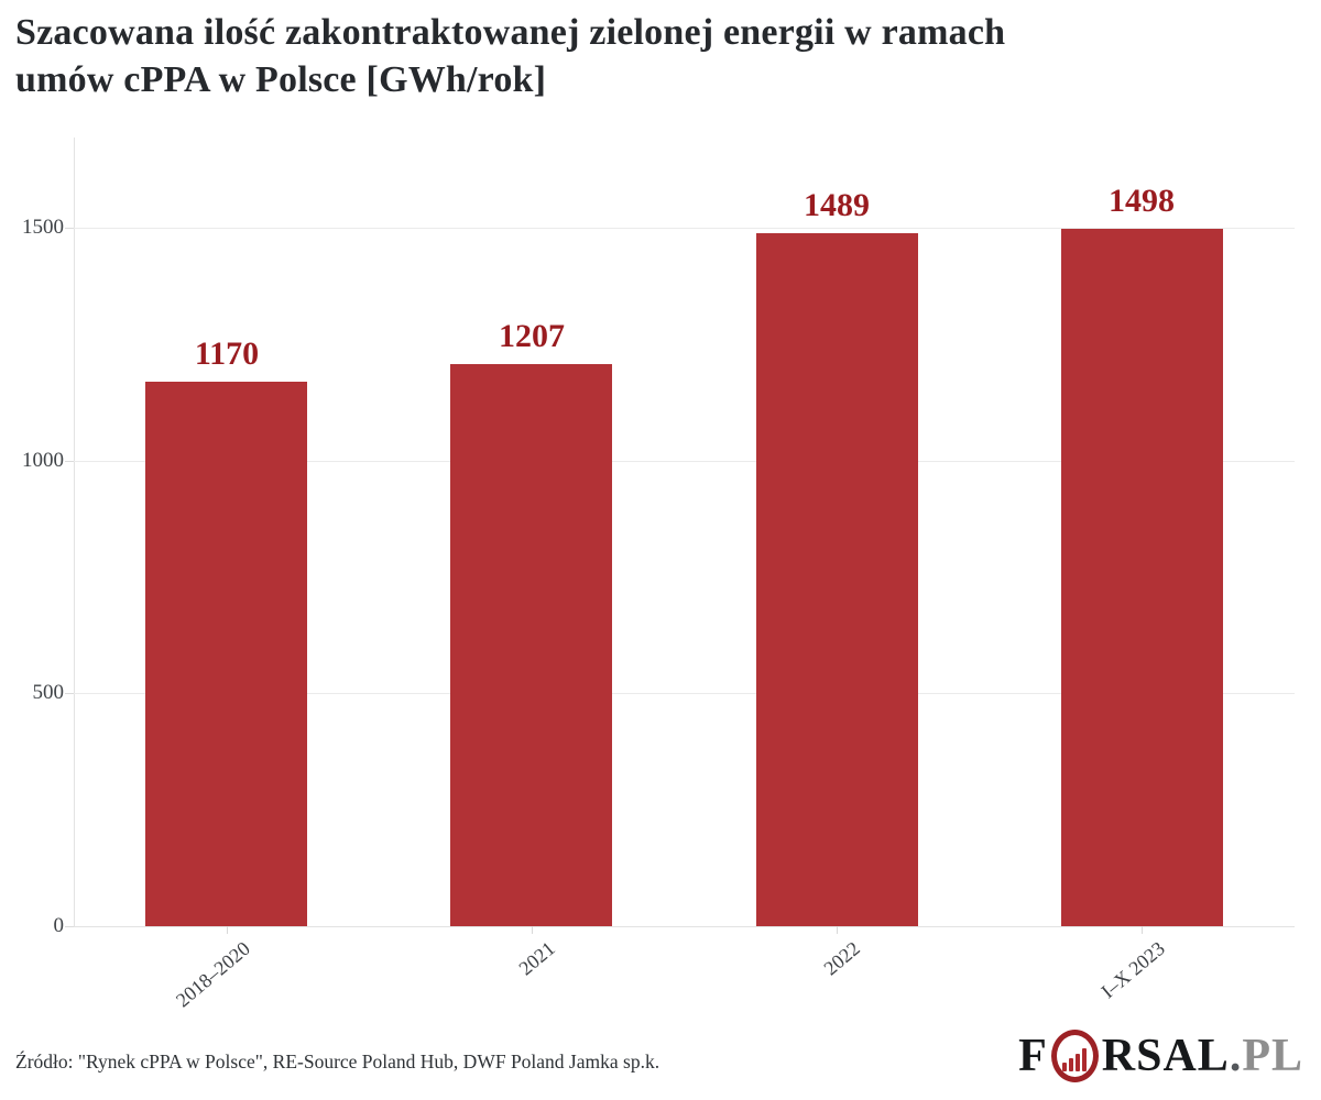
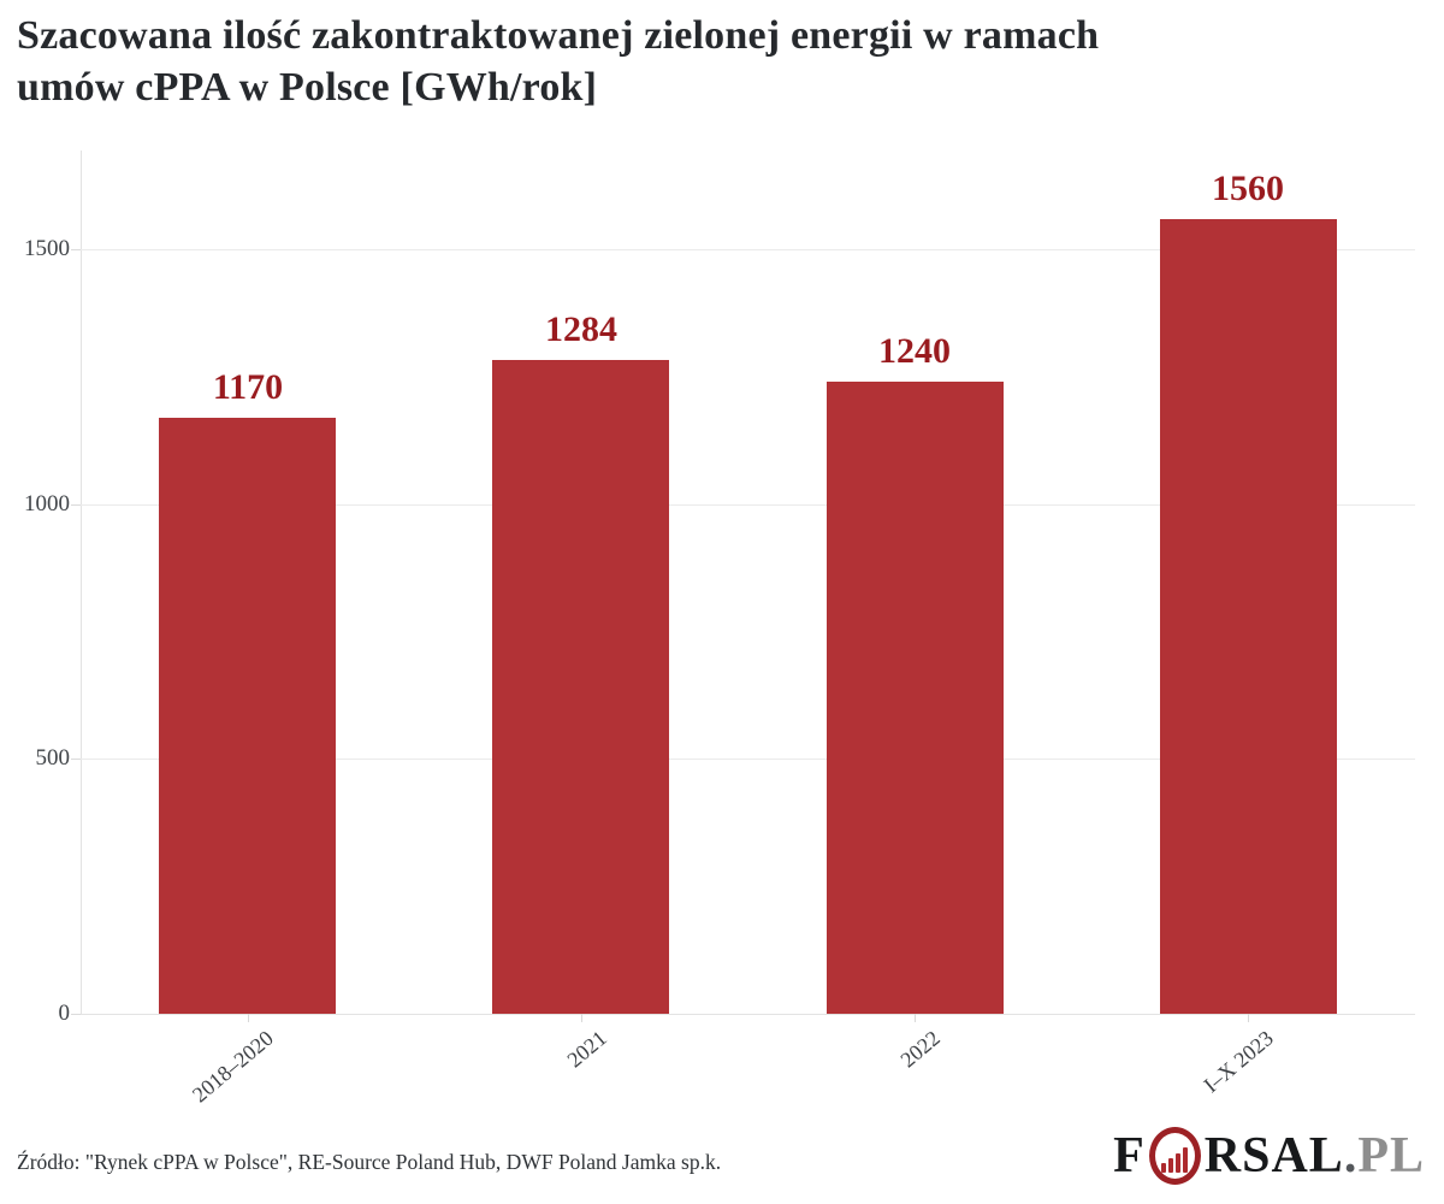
2021: 1207 -> 1284
2022: 1489 -> 1240
I–X 2023: 1498 -> 1560
